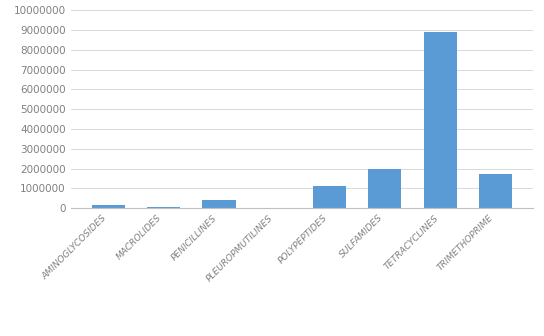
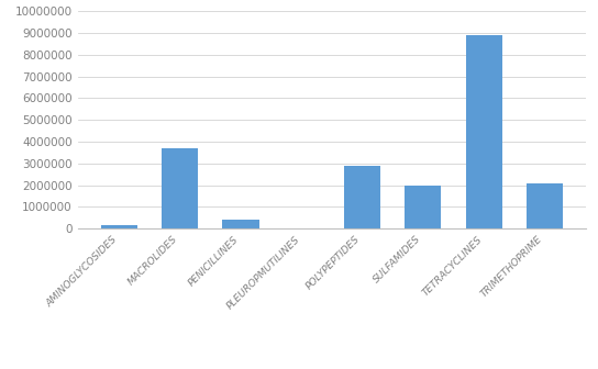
MACROLIDES: 100000 -> 3700000
POLYPEPTIDES: 1200000 -> 2900000
TRIMETHOPRIME: 1800000 -> 2100000
